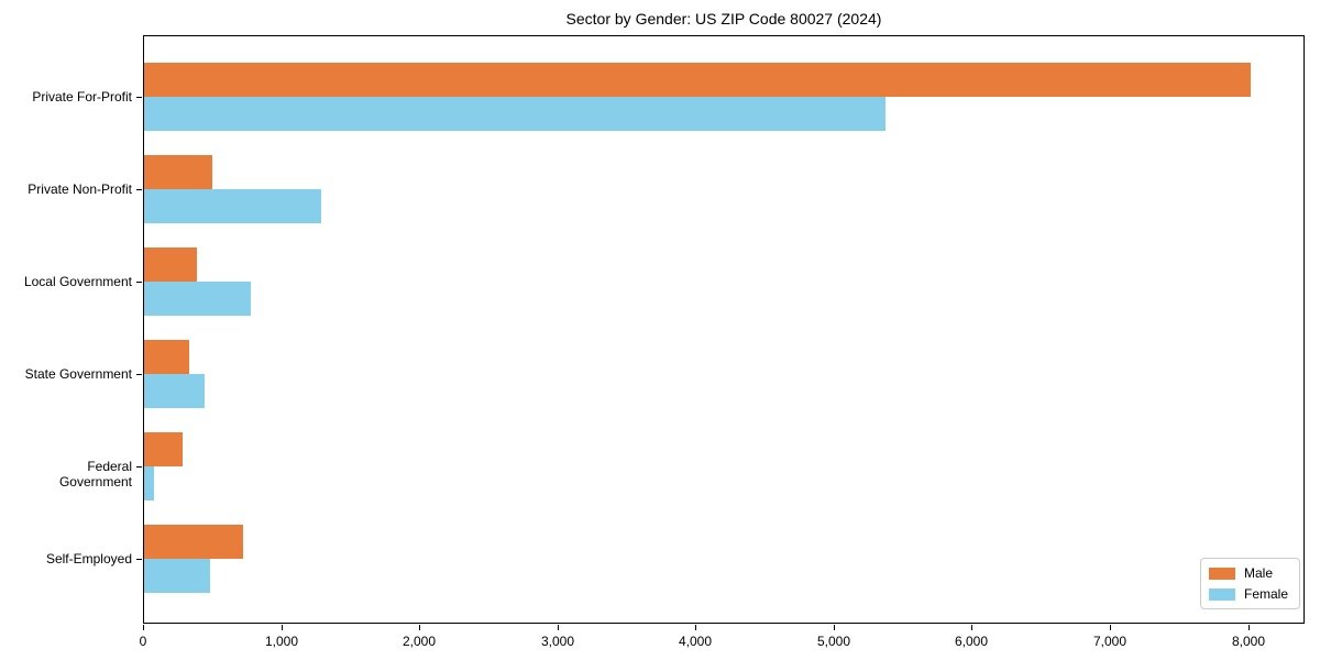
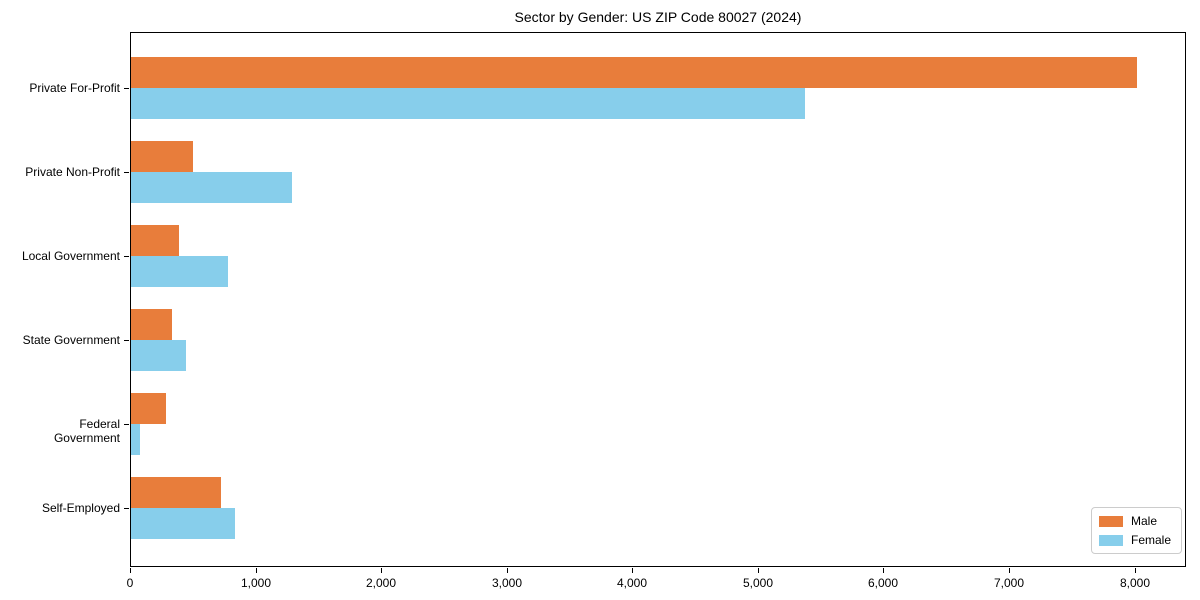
Female/Self-Employed: 480 -> 830
